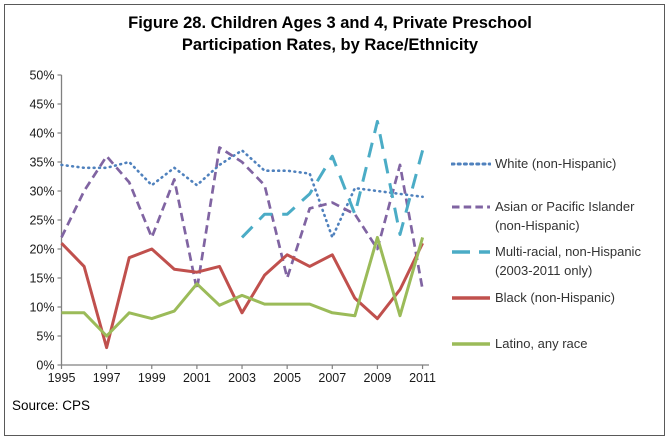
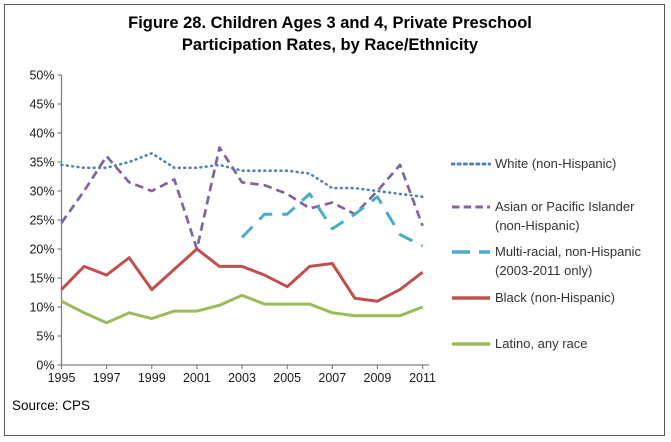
Asian or Pacific Islander (non-Hispanic)/1995: 22% -> 24%
Black (non-Hispanic)/1995: 21% -> 13%
Latino, any race/1995: 9% -> 11%
Black (non-Hispanic)/1997: 3% -> 16%
Latino, any race/1997: 5% -> 7%
White (non-Hispanic)/1999: 31% -> 36%
Asian or Pacific Islander (non-Hispanic)/1999: 22% -> 30%
Black (non-Hispanic)/1999: 20% -> 13%
White (non-Hispanic)/2001: 31% -> 34%
Asian or Pacific Islander (non-Hispanic)/2001: 13% -> 20%
Black (non-Hispanic)/2001: 16% -> 20%
Latino, any race/2001: 14% -> 9%
White (non-Hispanic)/2003: 37% -> 34%
Asian or Pacific Islander (non-Hispanic)/2003: 35% -> 32%
Black (non-Hispanic)/2003: 9% -> 17%
Asian or Pacific Islander (non-Hispanic)/2005: 15% -> 30%
Black (non-Hispanic)/2005: 19% -> 14%
White (non-Hispanic)/2007: 22% -> 30%
Multi-racial, non-Hispanic (2003-2011 only)/2007: 36% -> 24%
Black (non-Hispanic)/2007: 19% -> 18%
Asian or Pacific Islander (non-Hispanic)/2009: 20% -> 30%
Multi-racial, non-Hispanic (2003-2011 only)/2009: 42% -> 29%
Black (non-Hispanic)/2009: 8% -> 11%
Latino, any race/2009: 22% -> 8%
Asian or Pacific Islander (non-Hispanic)/2011: 13% -> 24%
Multi-racial, non-Hispanic (2003-2011 only)/2011: 37% -> 20%
Black (non-Hispanic)/2011: 21% -> 16%
Latino, any race/2011: 22% -> 10%
